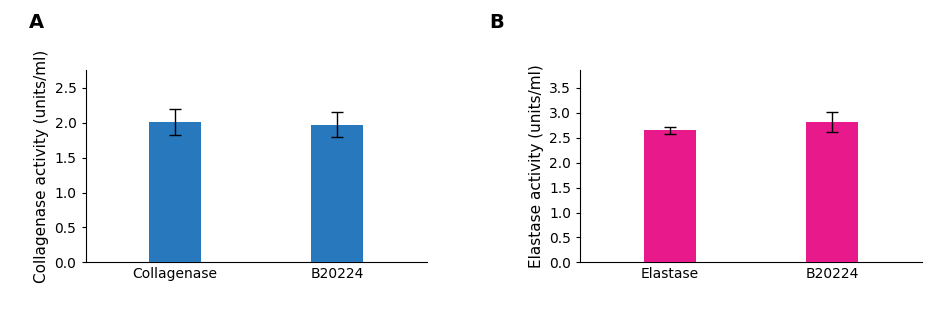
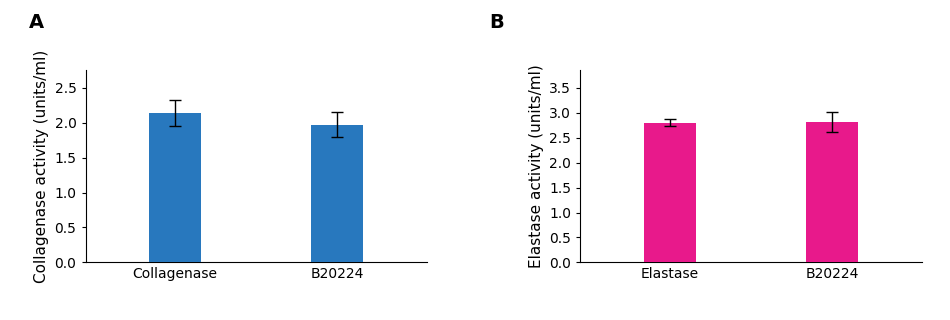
Collagenase: 2.01 -> 2.14
Elastase: 2.65 -> 2.80
